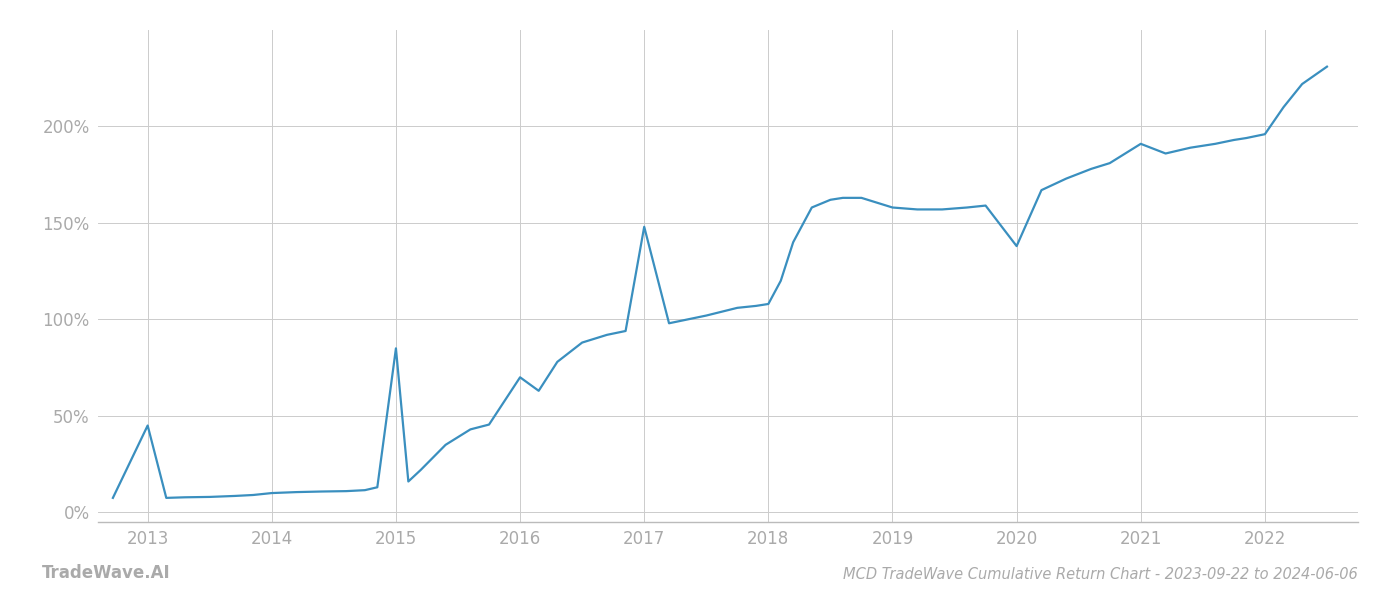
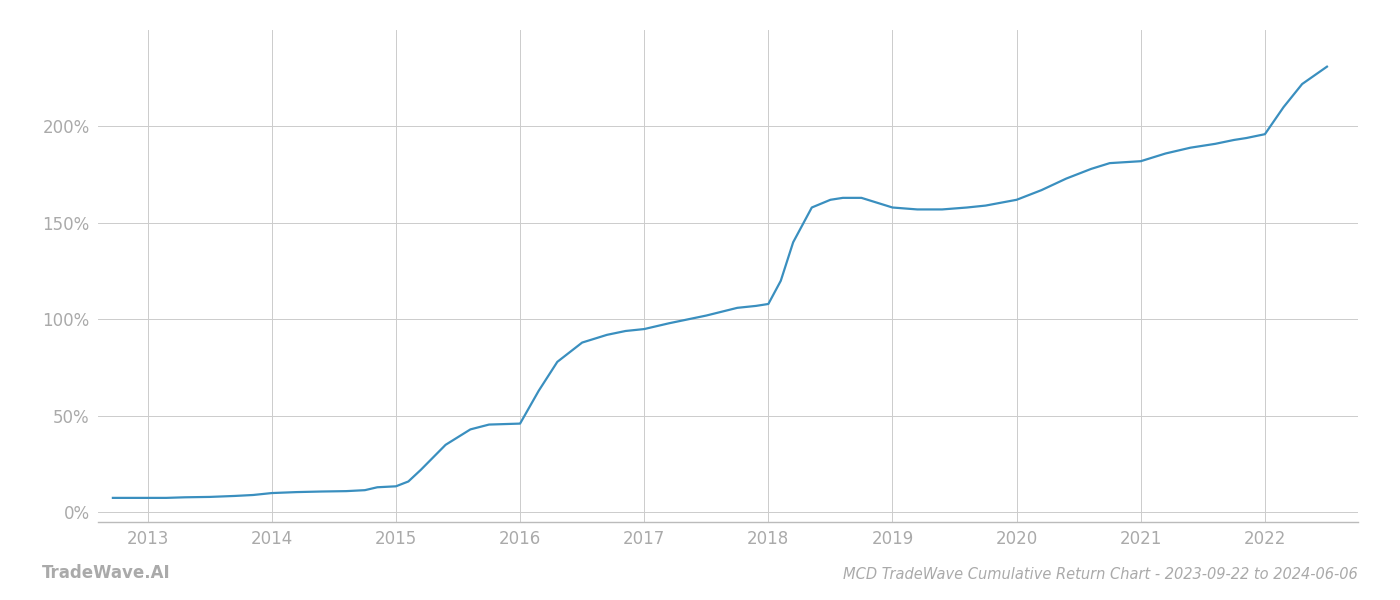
2013: 45% -> 7%
2015: 85% -> 14%
2016: 70% -> 46%
2017: 148% -> 95%
2020: 138% -> 162%
2021: 191% -> 182%
